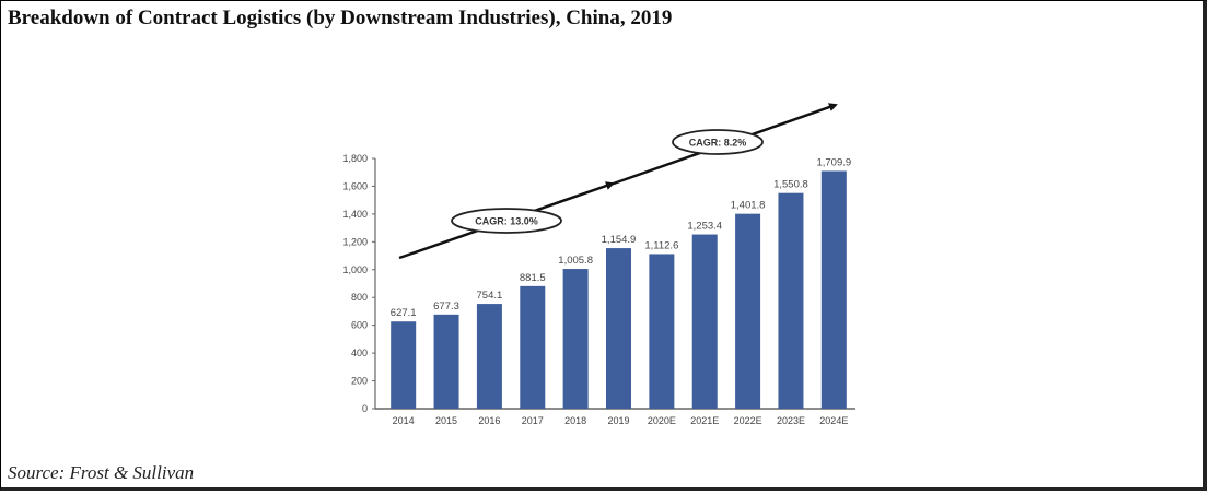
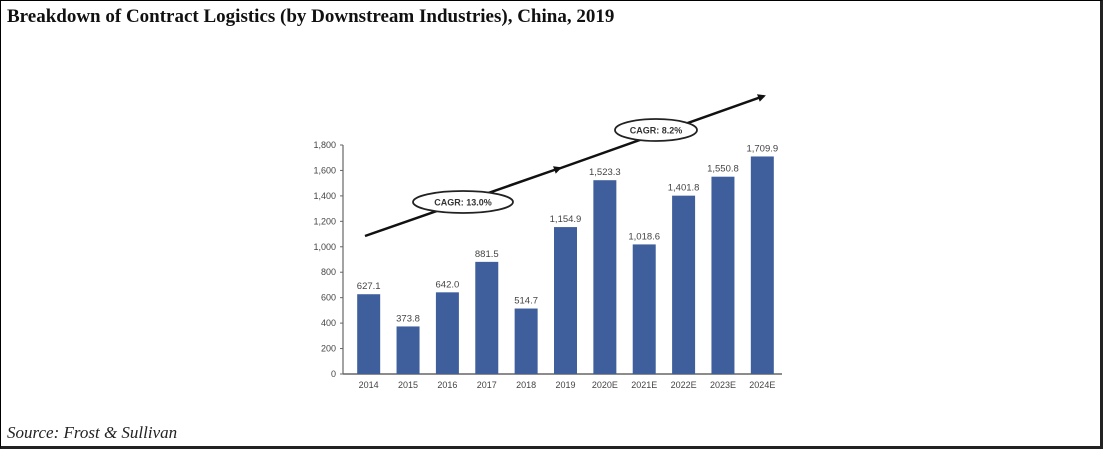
2015: 677.3 -> 373.8
2016: 754.1 -> 642.0
2018: 1,005.8 -> 514.7
2020E: 1,112.6 -> 1,523.3
2021E: 1,253.4 -> 1,018.6
